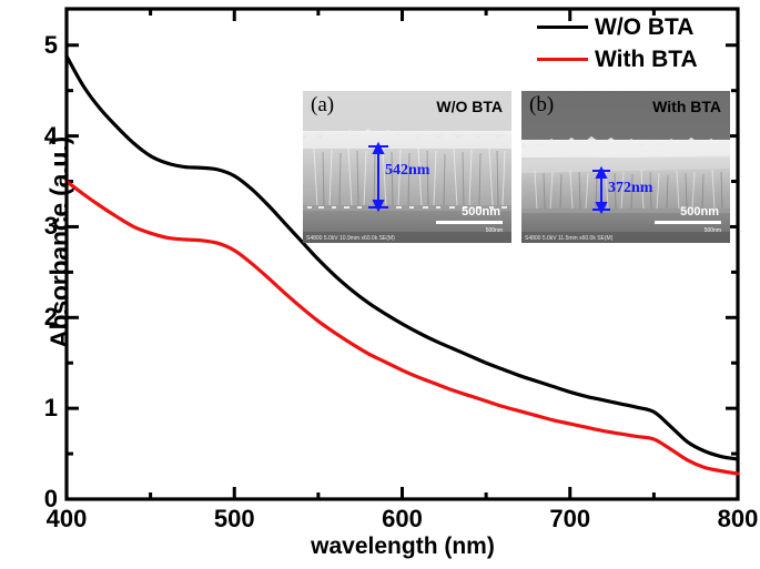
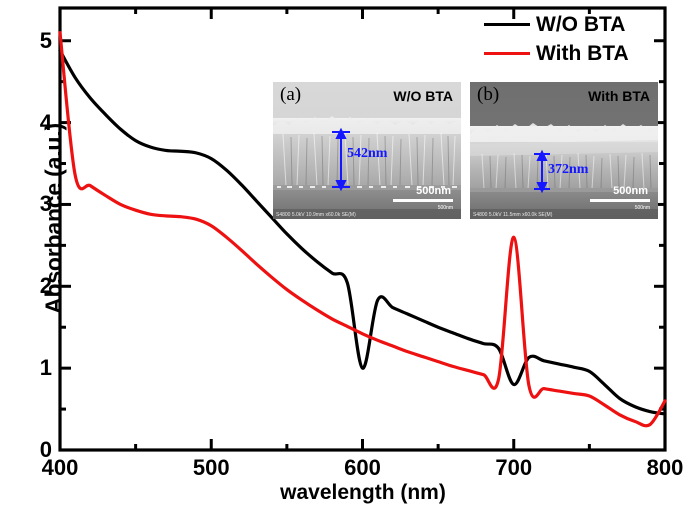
With BTA/400: 3.5 -> 5.1
W/O BTA/600: 1.9 -> 1.0
W/O BTA/700: 1.2 -> 0.8
With BTA/700: 0.8 -> 2.6
With BTA/800: 0.3 -> 0.6
